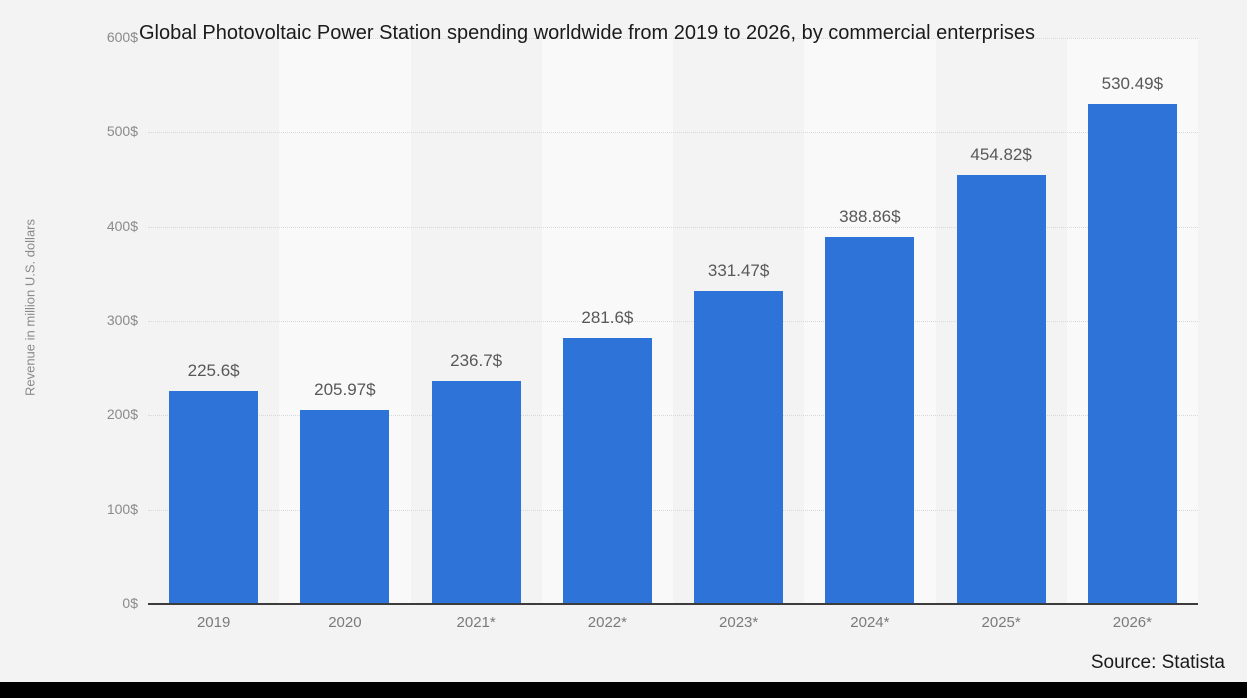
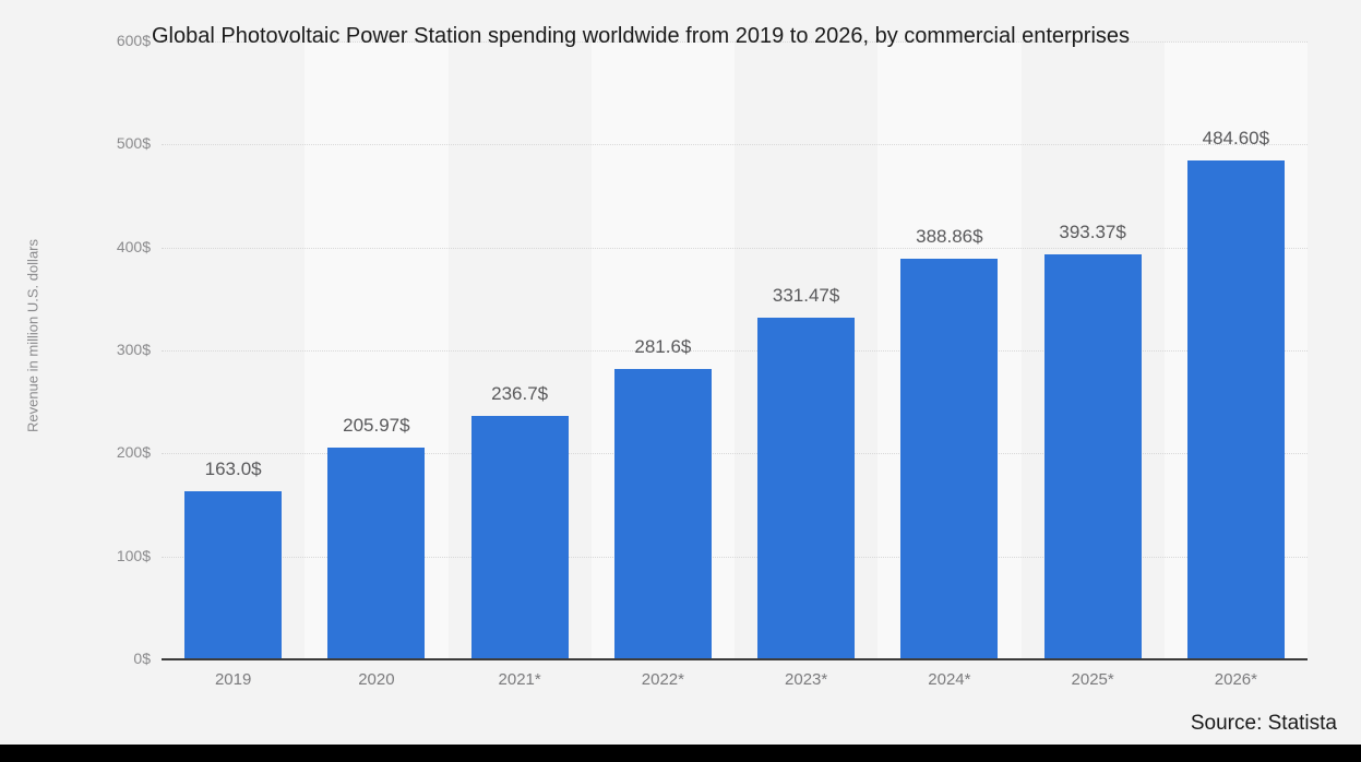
2019: 225.6 -> 163.0
2025*: 454.82 -> 393.37
2026*: 530.49 -> 484.60
